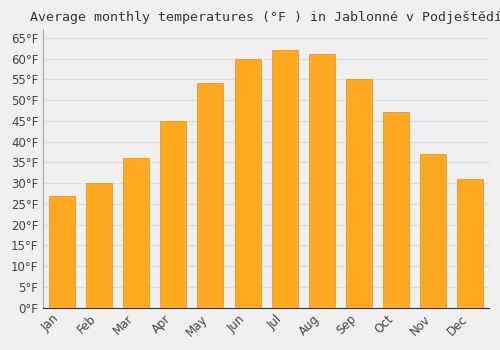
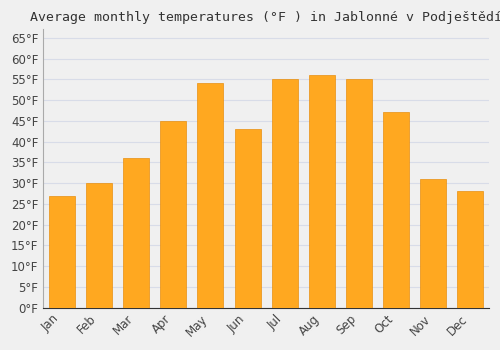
Jun: 60°F -> 43°F
Jul: 62°F -> 55°F
Aug: 61°F -> 56°F
Nov: 37°F -> 31°F
Dec: 31°F -> 28°F
